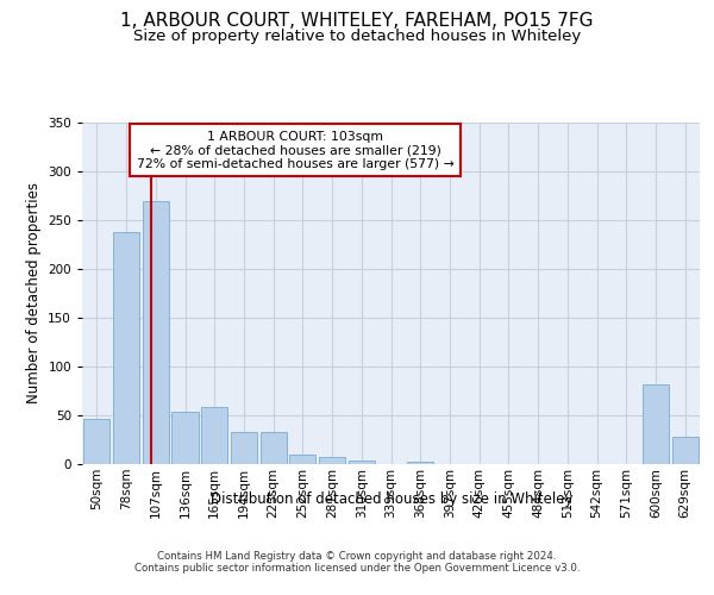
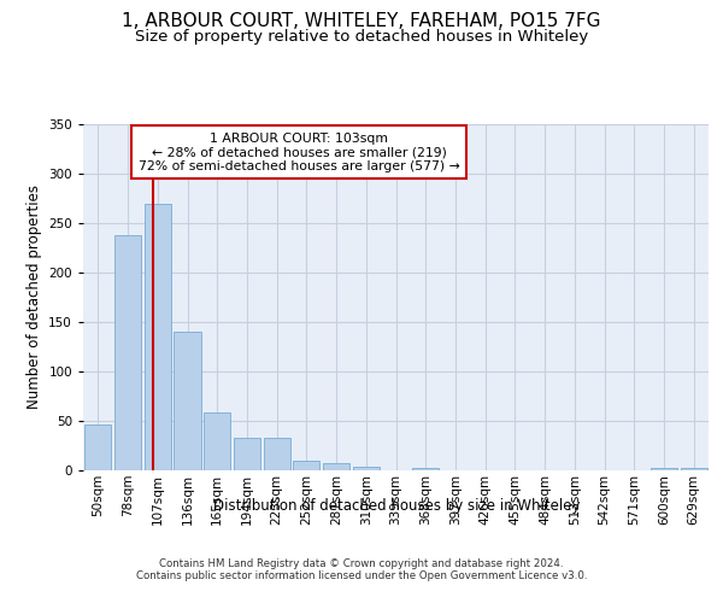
136sqm: 54 -> 140
600sqm: 82 -> 2
629sqm: 28 -> 2
